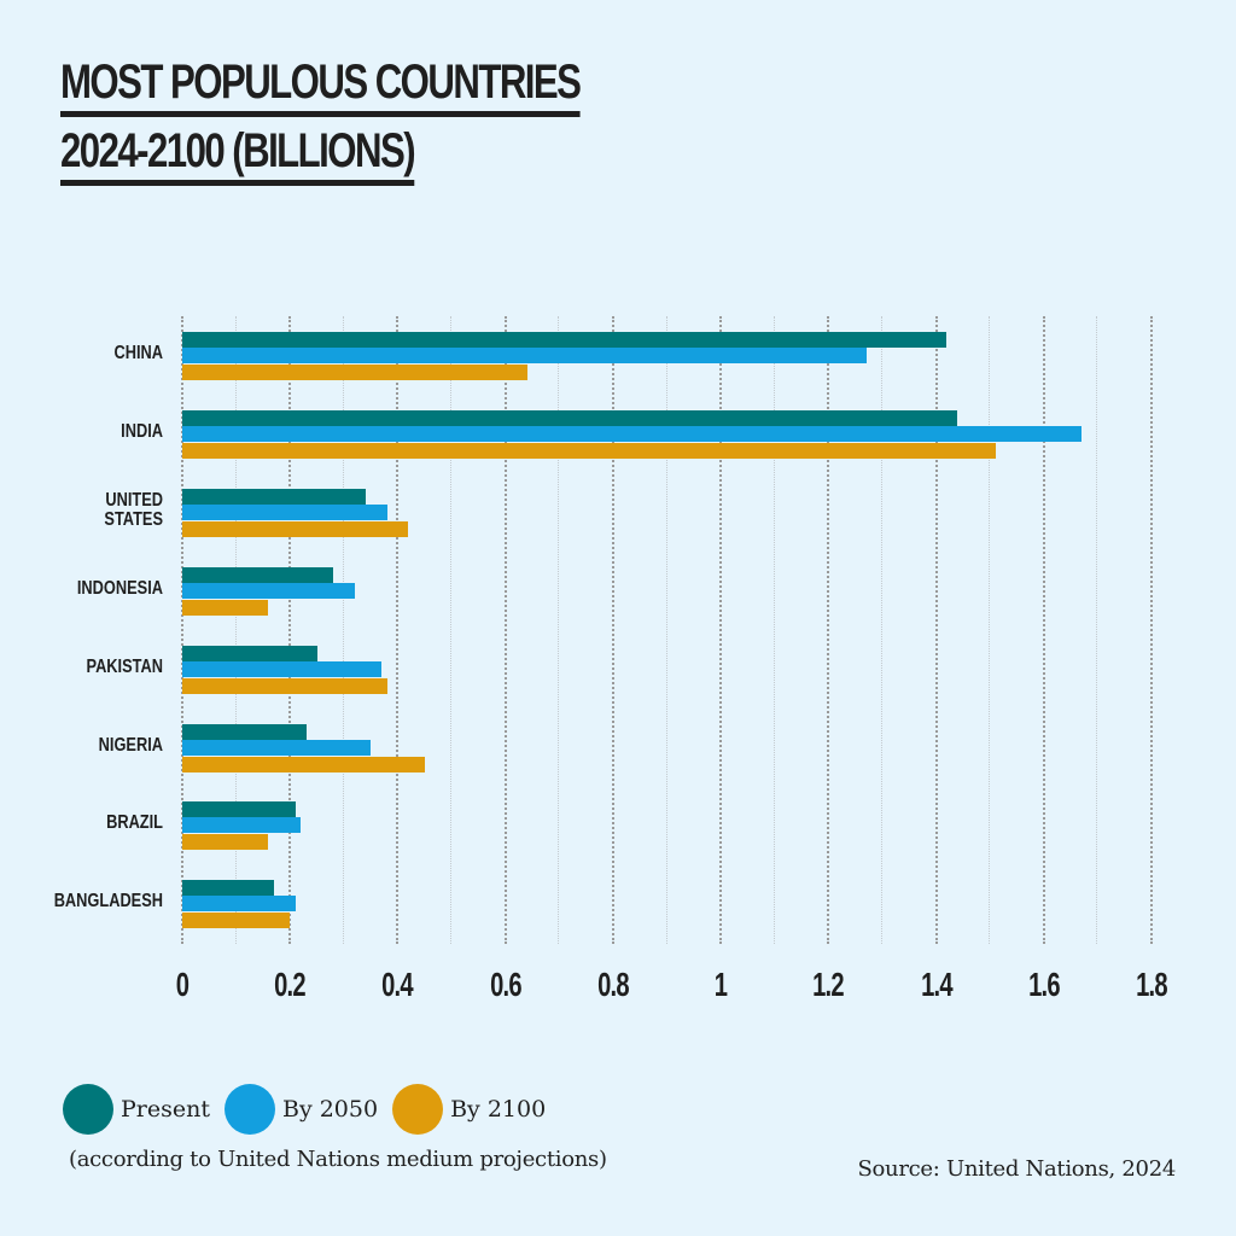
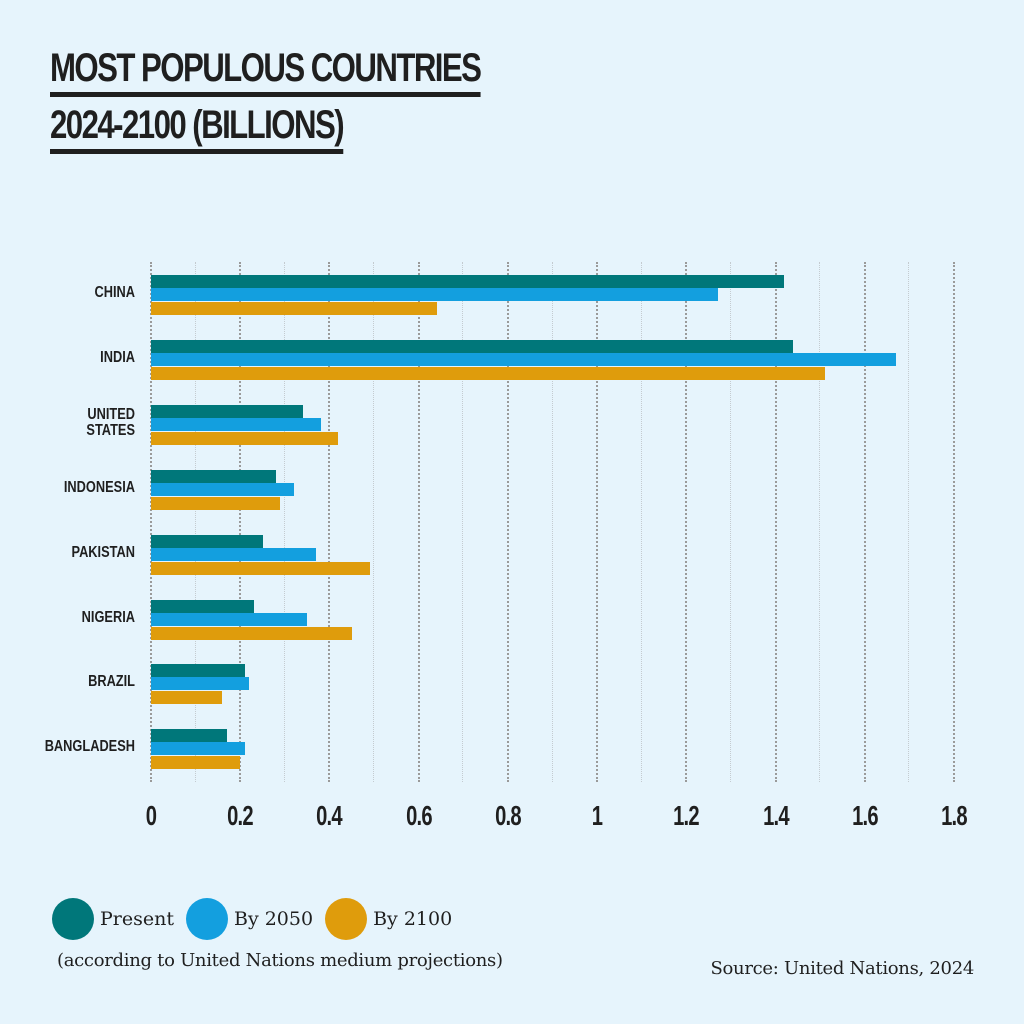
By 2100/INDONESIA: 0.16 -> 0.29
By 2100/PAKISTAN: 0.38 -> 0.49
